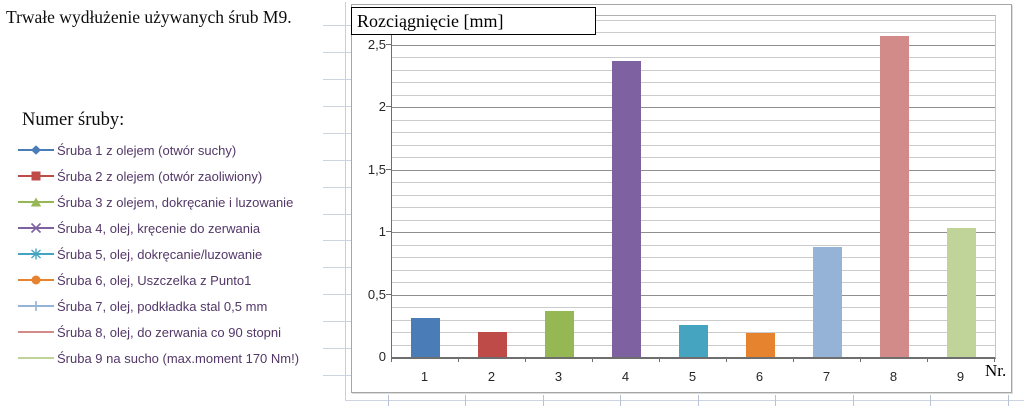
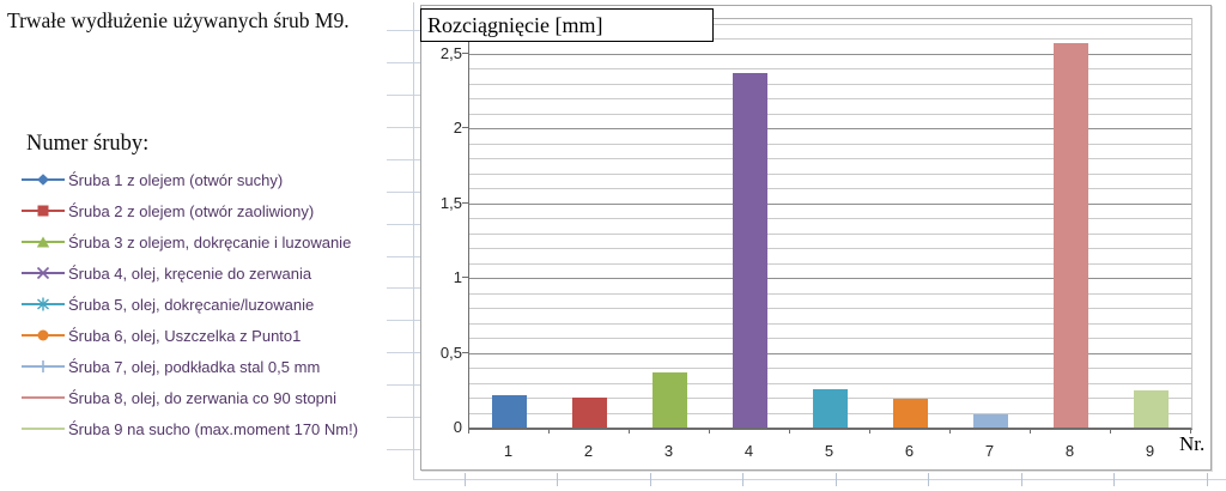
1: 0,31 -> 0,22
7: 0,88 -> 0,09
9: 1,03 -> 0,25
